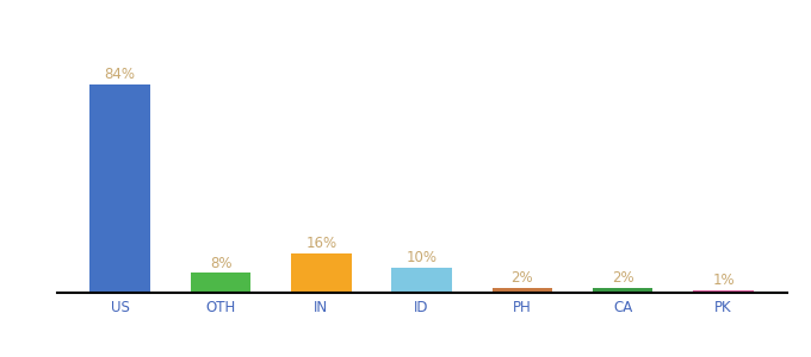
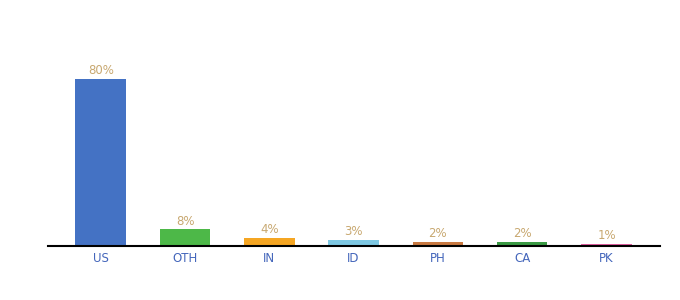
US: 84% -> 80%
IN: 16% -> 4%
ID: 10% -> 3%
